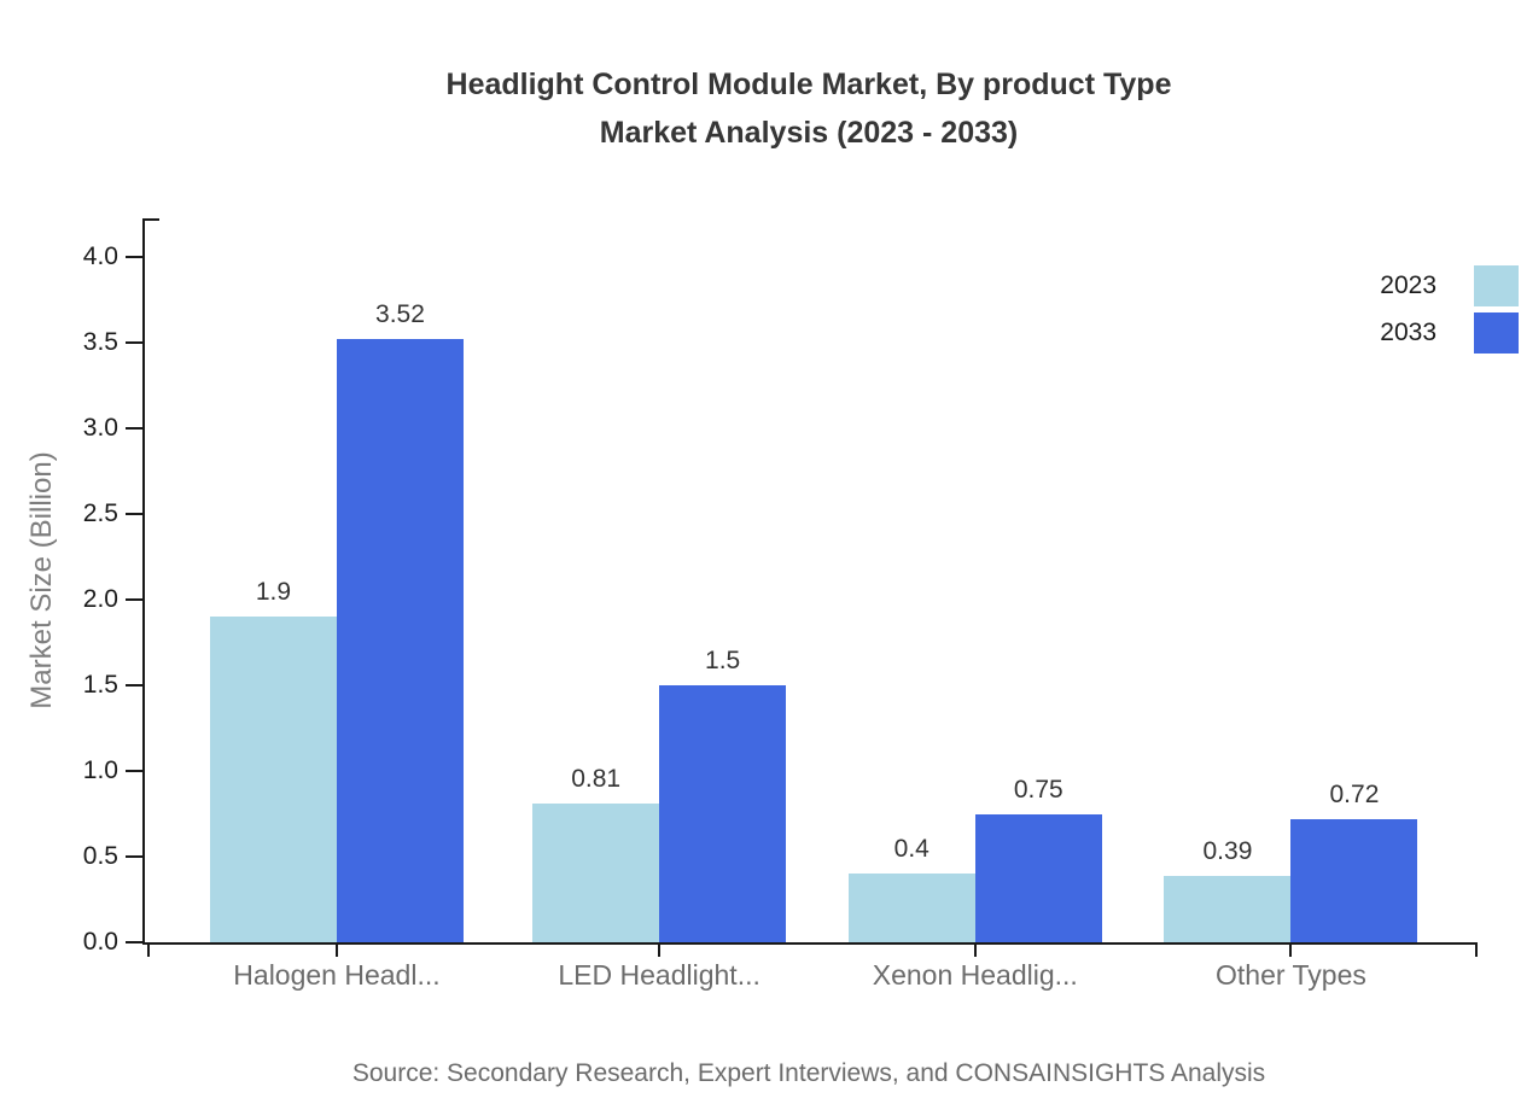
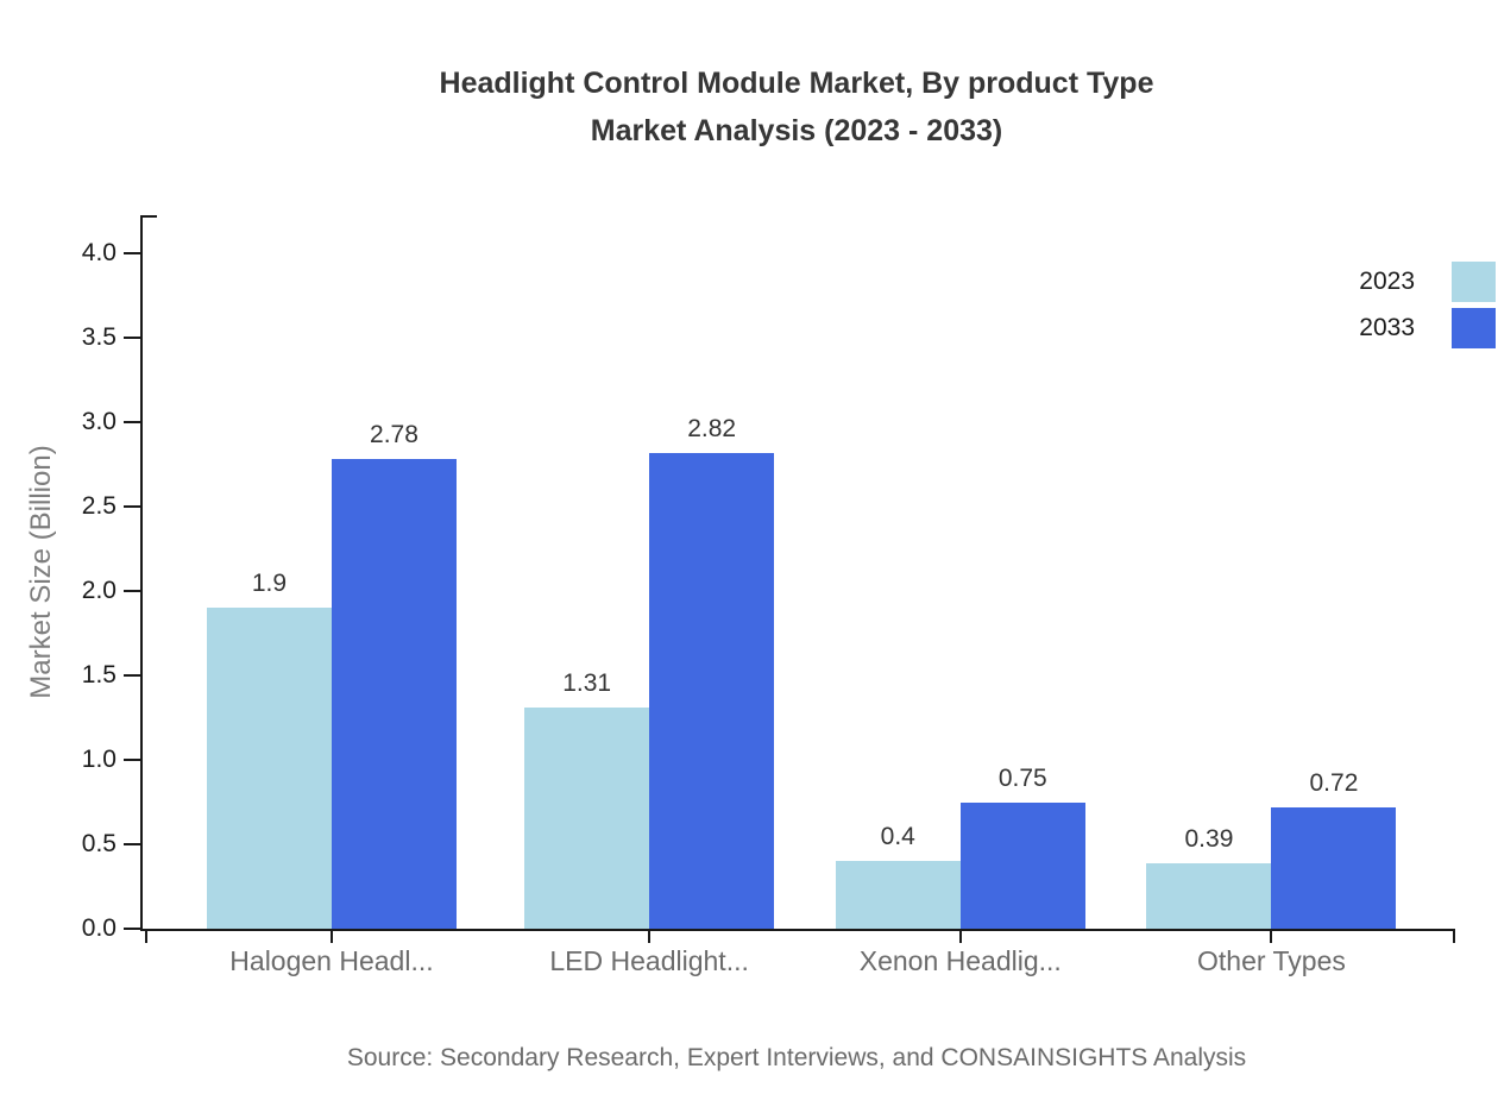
2033/Halogen Headl...: 3.52 -> 2.78
2023/LED Headlight...: 0.81 -> 1.31
2033/LED Headlight...: 1.5 -> 2.82
